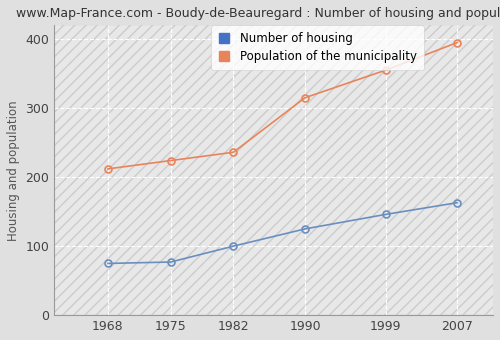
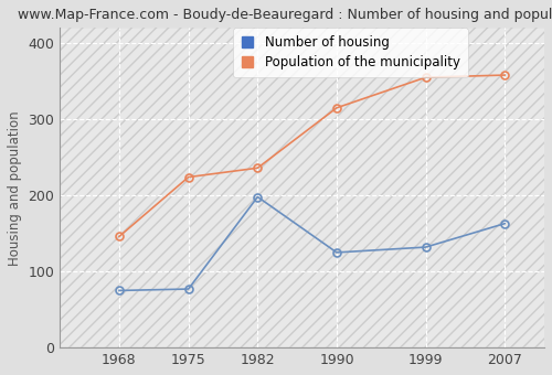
Population of the municipality/1968: 212 -> 146
Number of housing/1982: 100 -> 198
Number of housing/1999: 146 -> 132
Population of the municipality/2007: 395 -> 358
